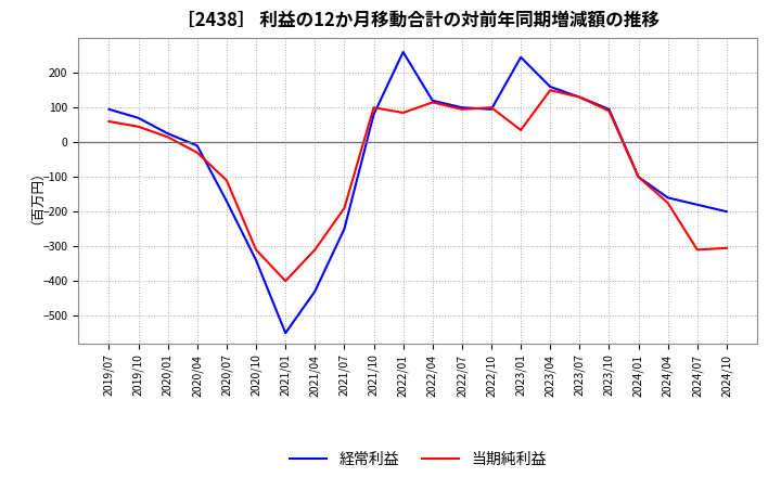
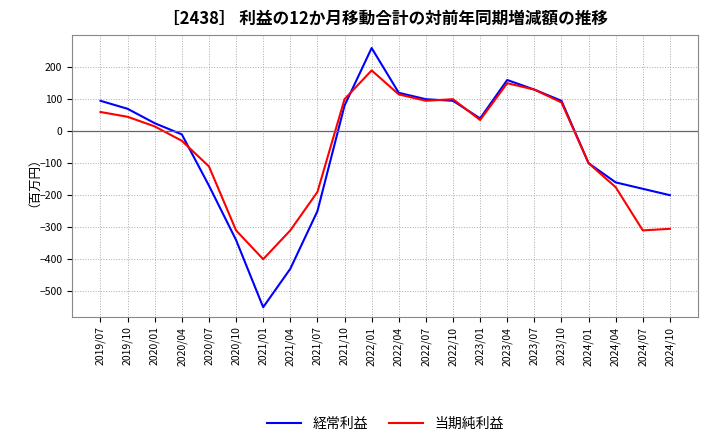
当期純利益/2022/01: 85 -> 190
経常利益/2023/01: 245 -> 40
